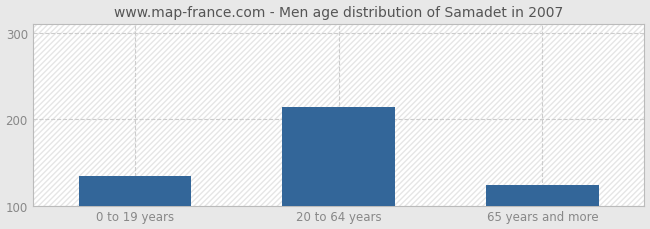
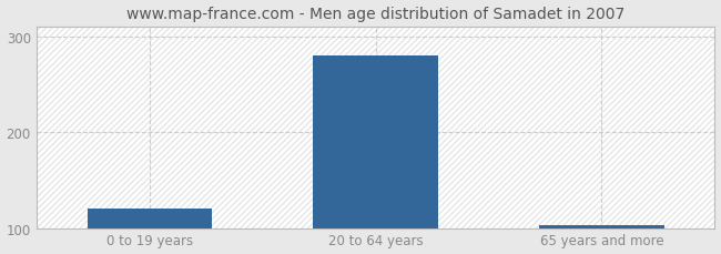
0 to 19 years: 134 -> 120
20 to 64 years: 214 -> 280
65 years and more: 124 -> 103
